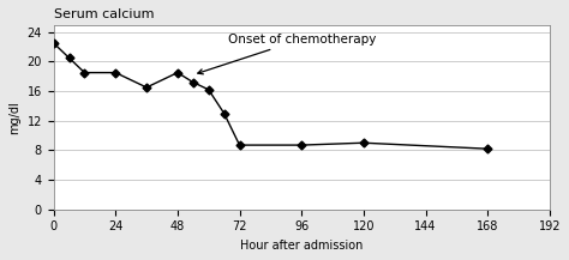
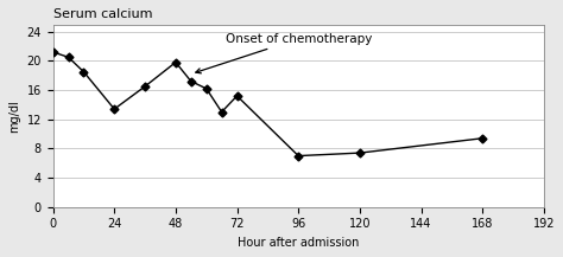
0: 22.5 -> 21.2
24: 18.5 -> 13.4
48: 18.5 -> 19.8
72: 8.7 -> 15.2
96: 8.7 -> 7.0
120: 9.0 -> 7.4
168: 8.2 -> 9.4
